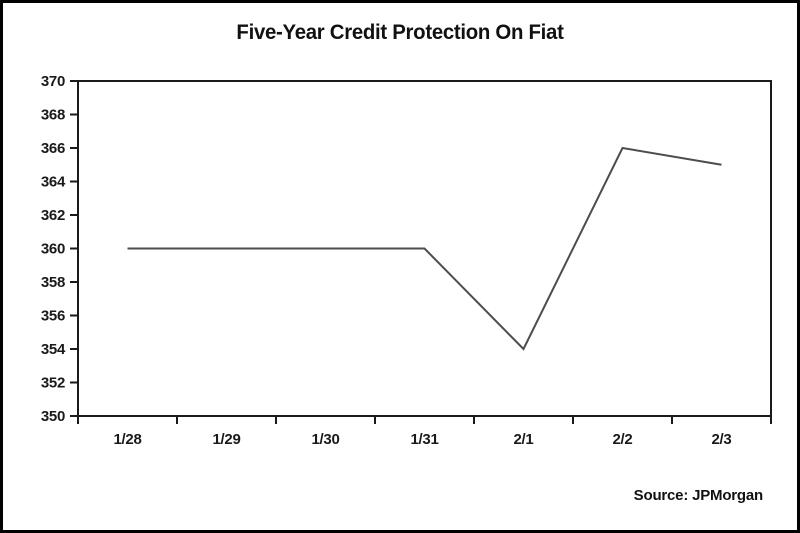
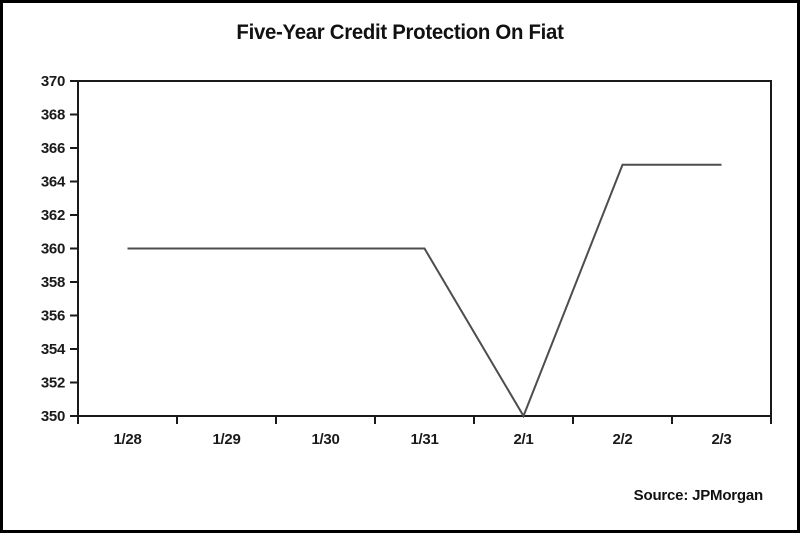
2/1: 354 -> 350
2/2: 366 -> 365
